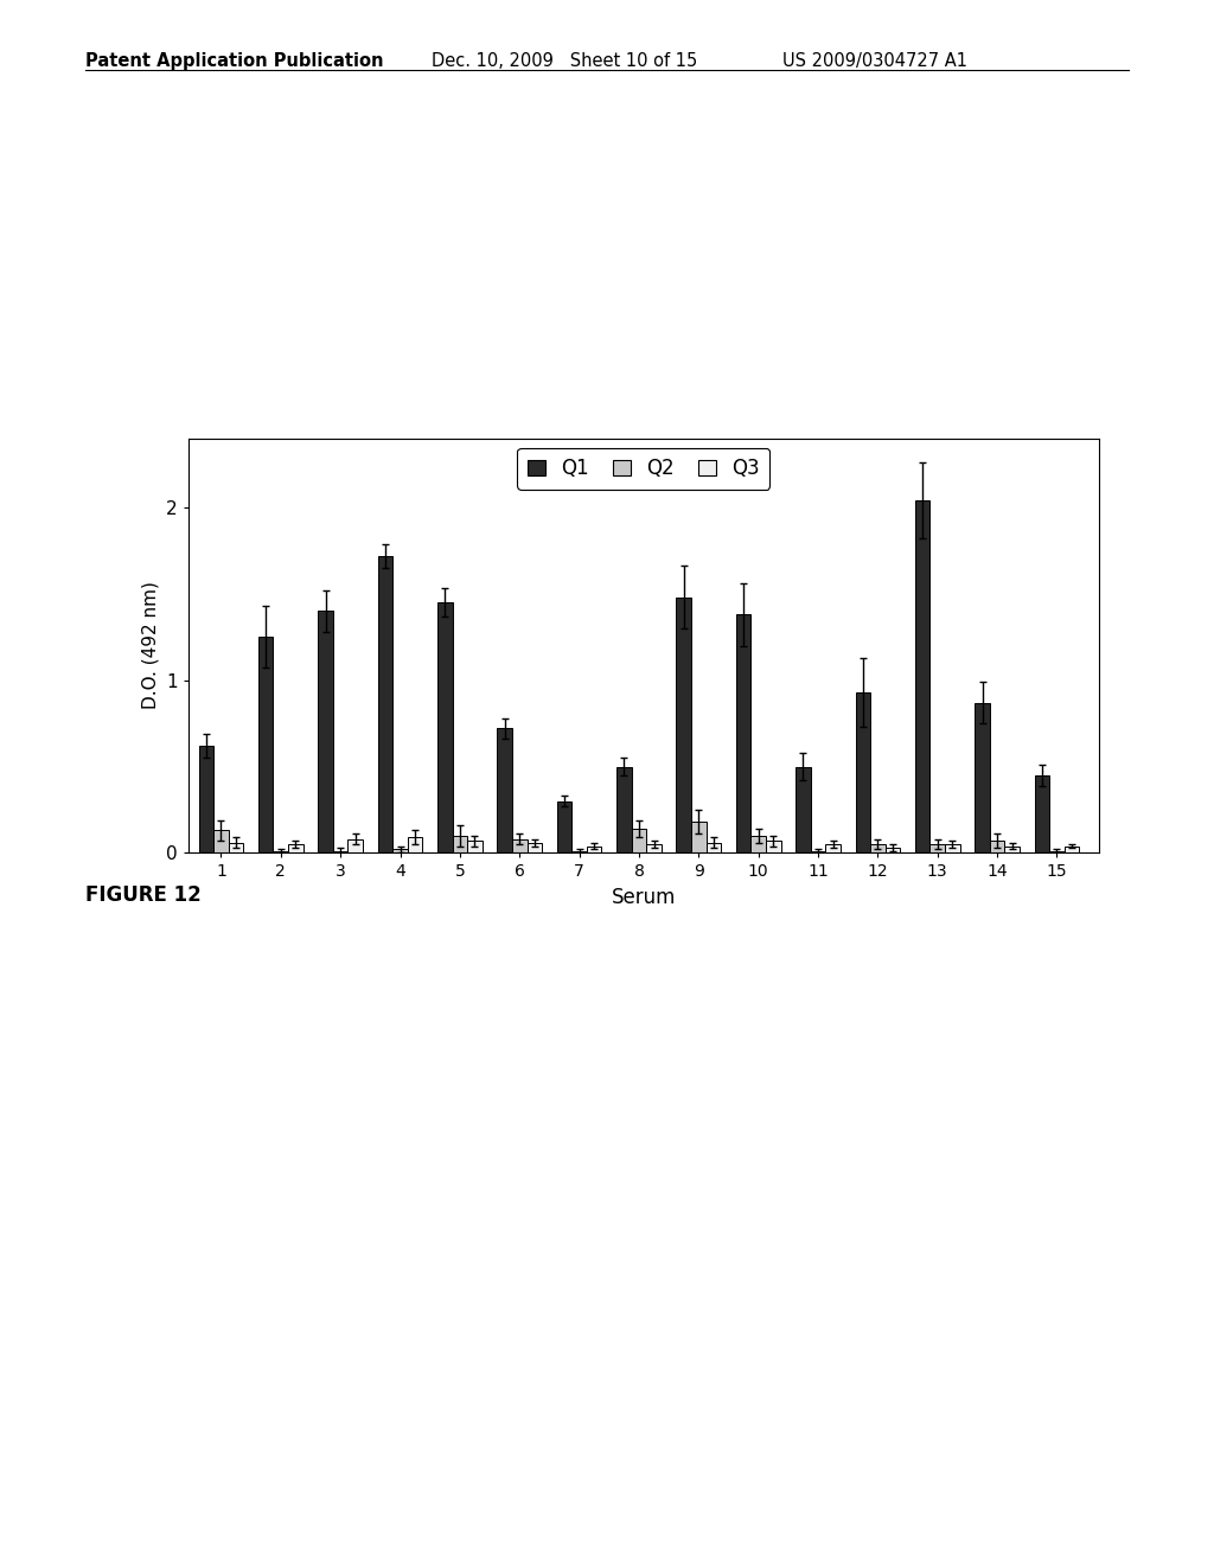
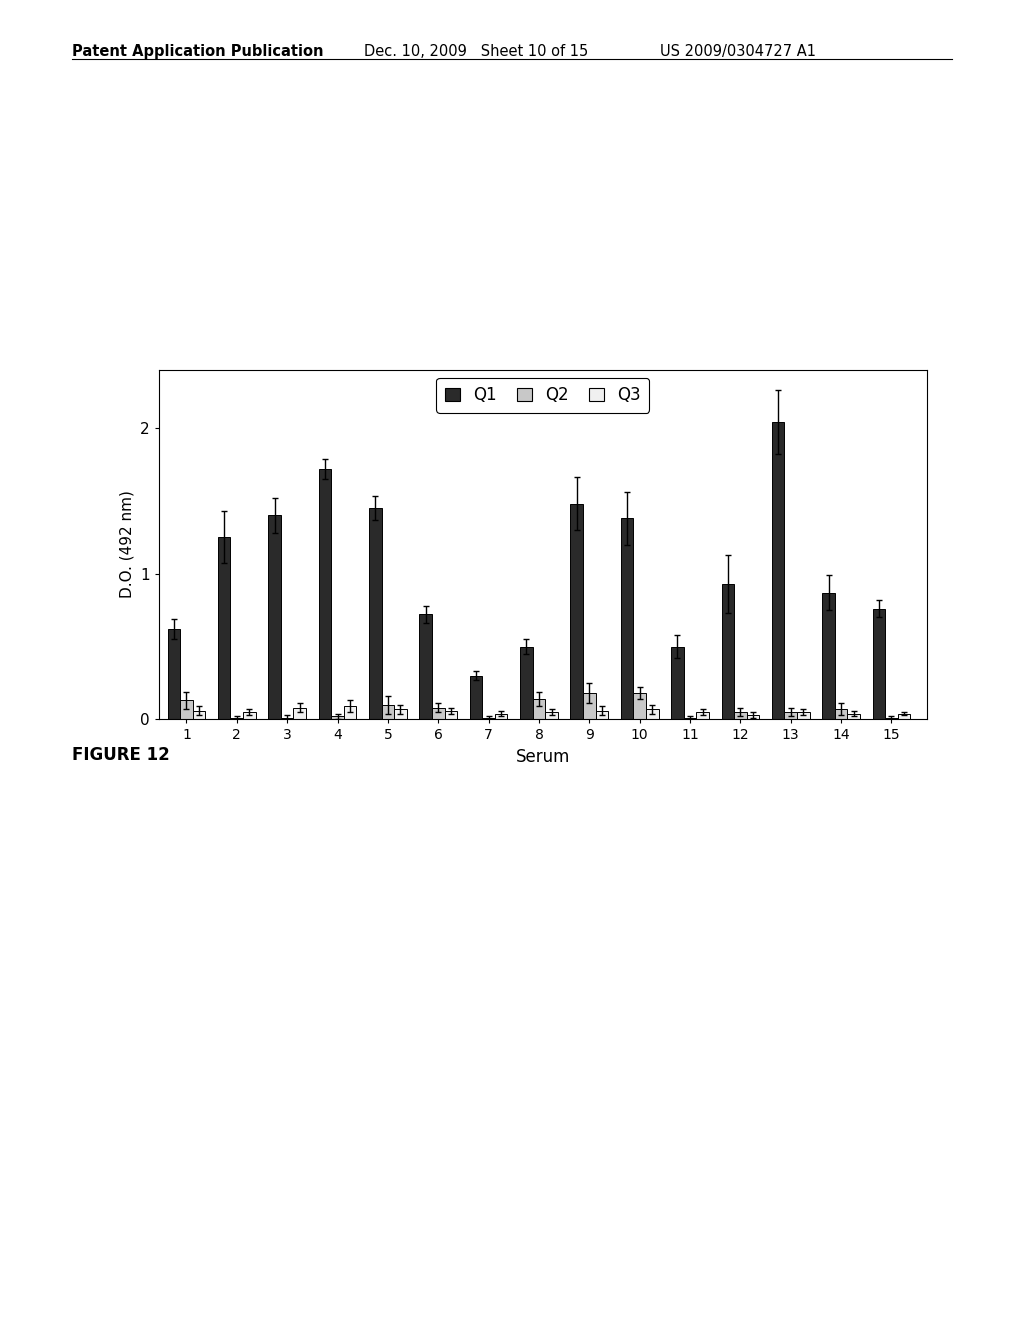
Q2/10: 0.10 -> 0.18
Q1/15: 0.45 -> 0.76
